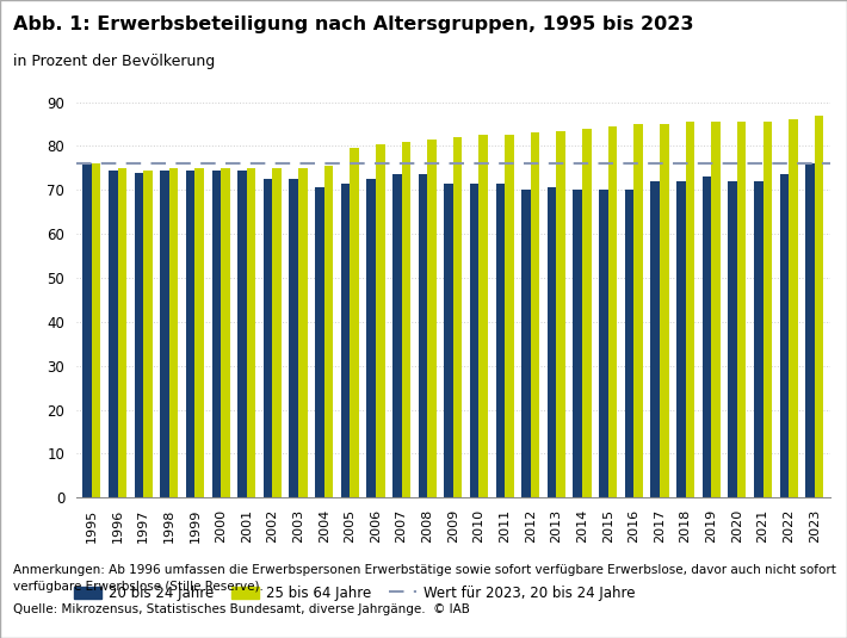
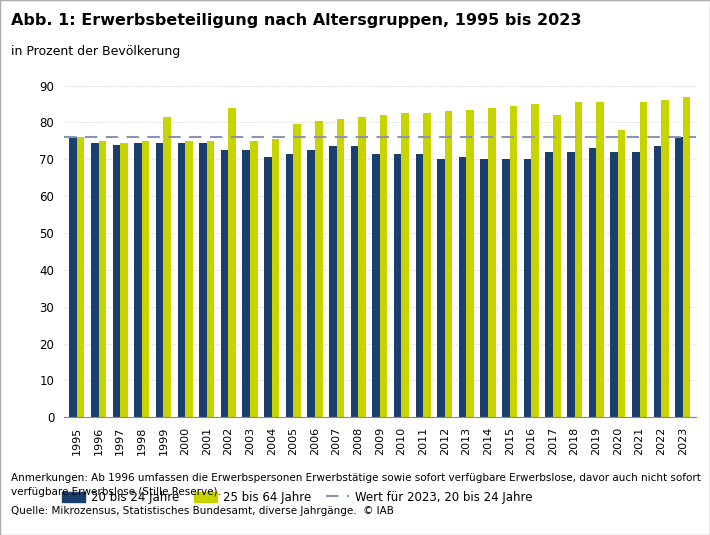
25 bis 64 Jahre/1999: 75.0 -> 81.5
25 bis 64 Jahre/2002: 75.0 -> 84.0
25 bis 64 Jahre/2017: 85.0 -> 82.0
25 bis 64 Jahre/2020: 85.5 -> 78.0
